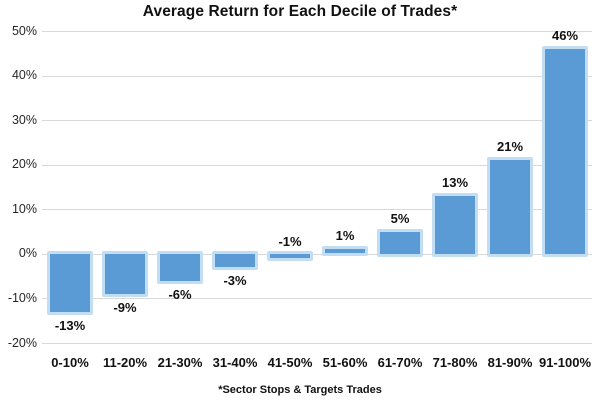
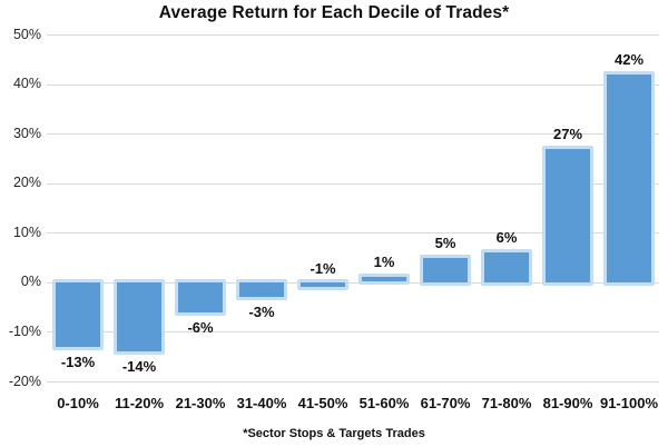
11-20%: -9% -> -14%
71-80%: 13% -> 6%
81-90%: 21% -> 27%
91-100%: 46% -> 42%
